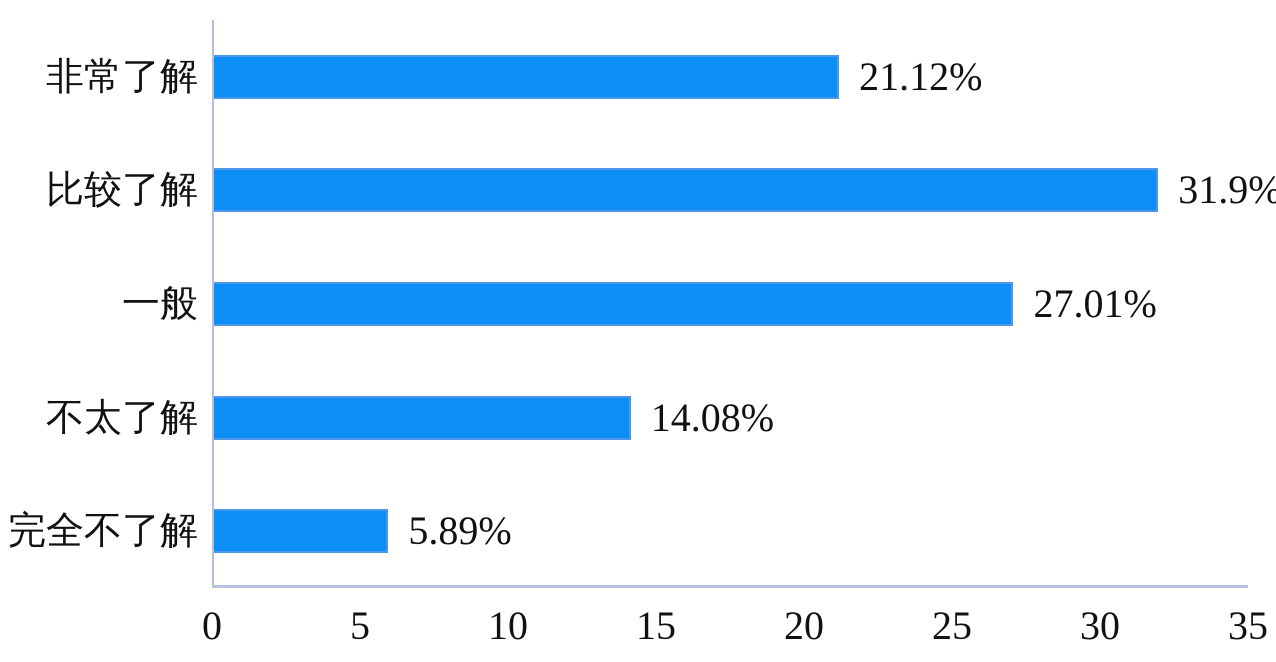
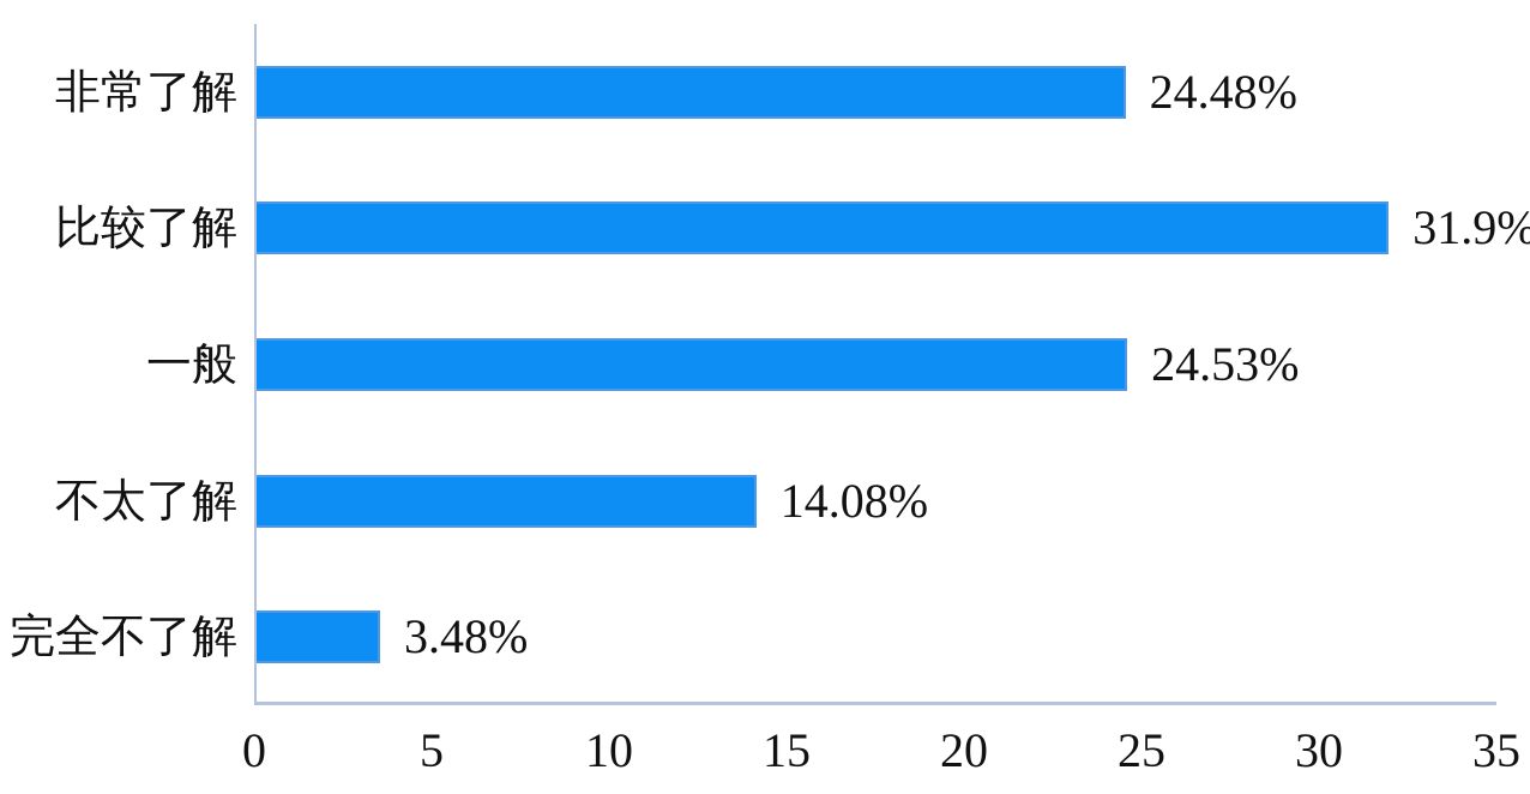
非常了解: 21.12% -> 24.48%
一般: 27.01% -> 24.53%
完全不了解: 5.89% -> 3.48%
